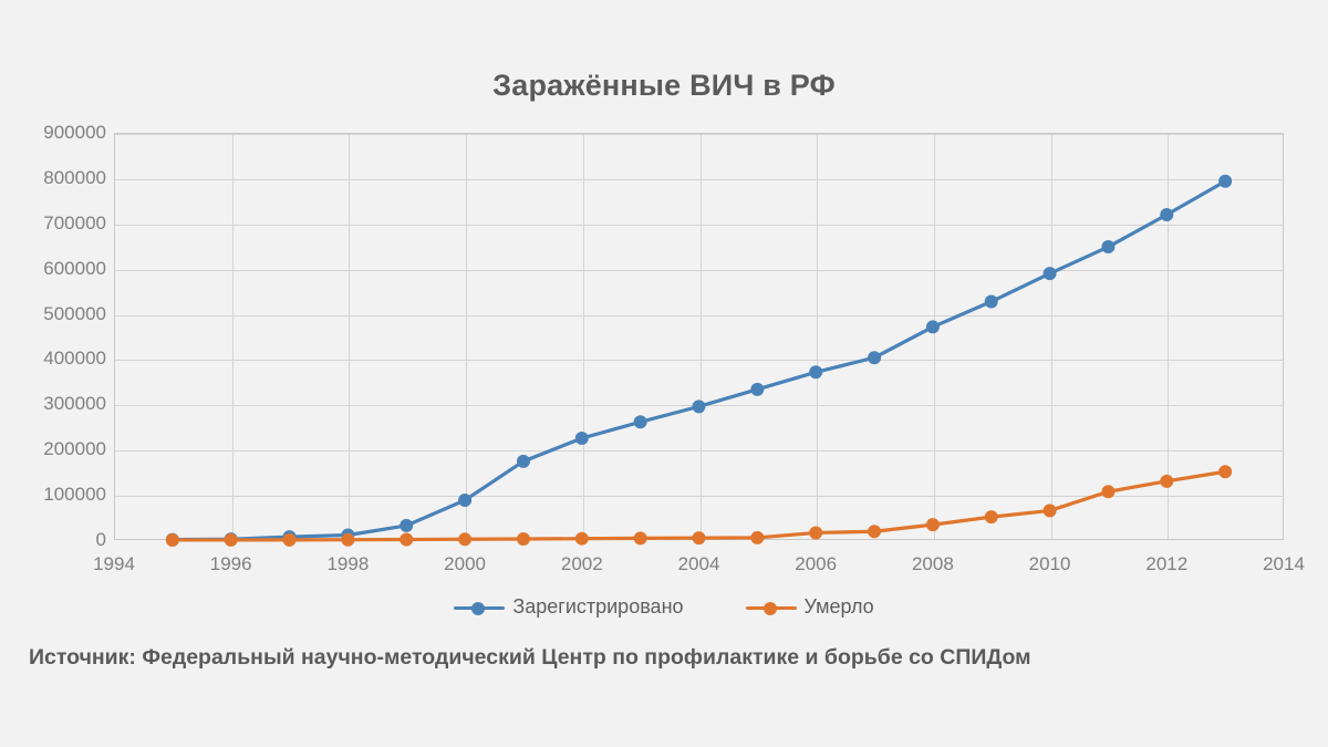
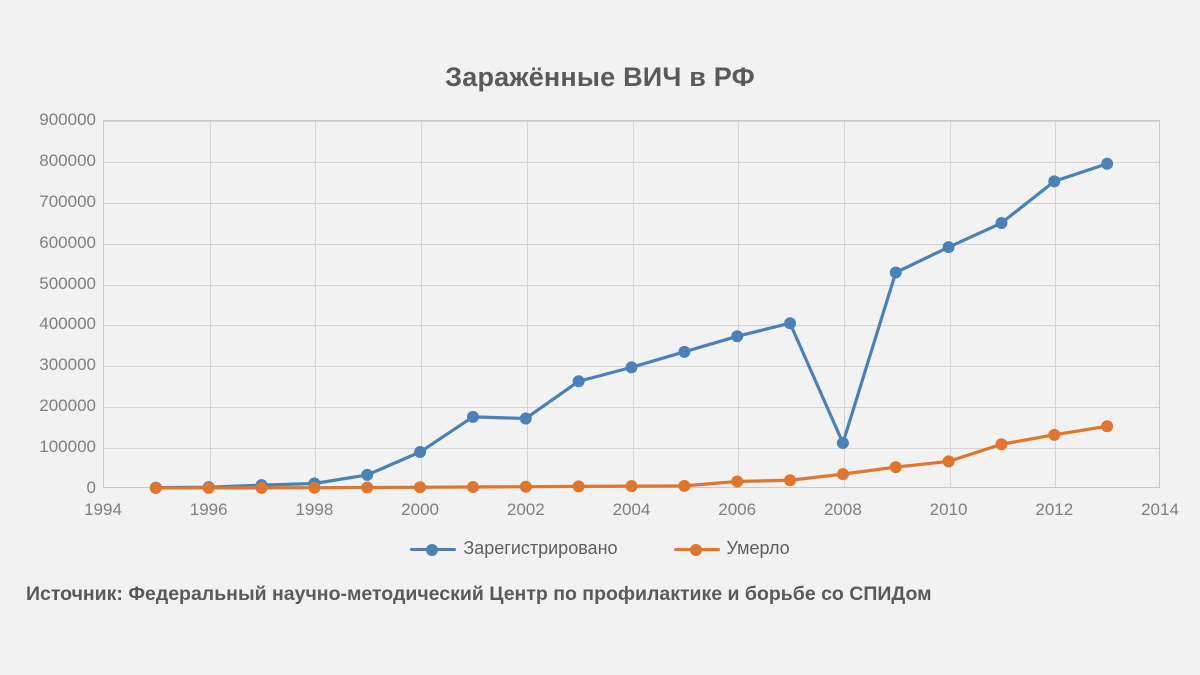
Зарегистрировано/2002: 220000 -> 170000
Зарегистрировано/2008: 470000 -> 110000
Зарегистрировано/2012: 720000 -> 750000
